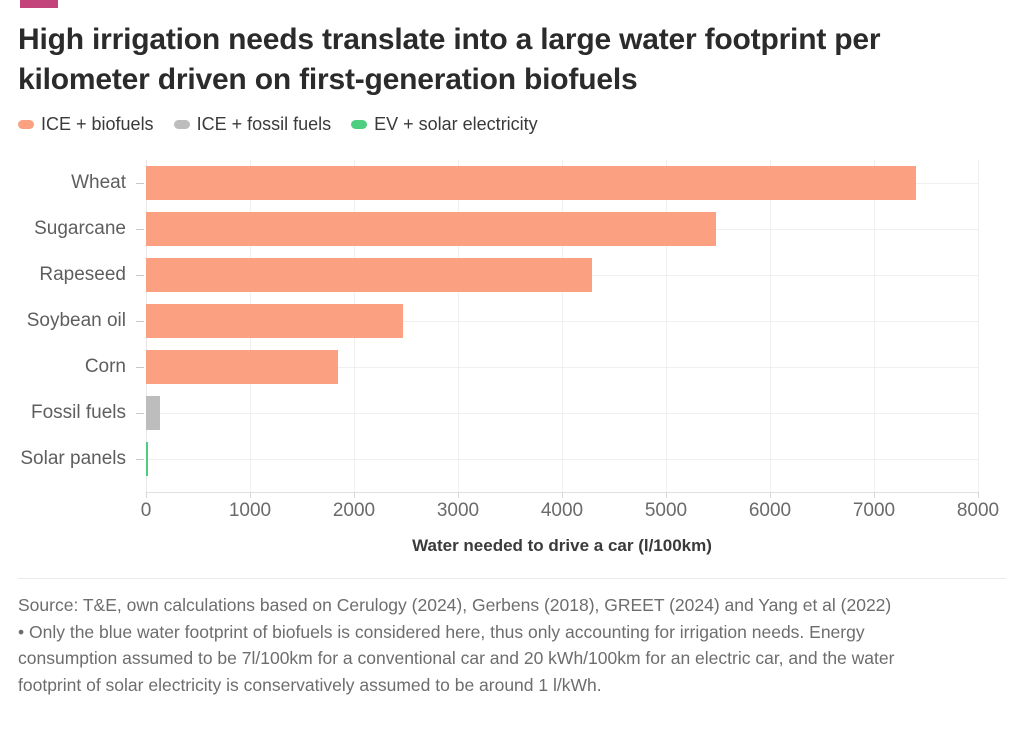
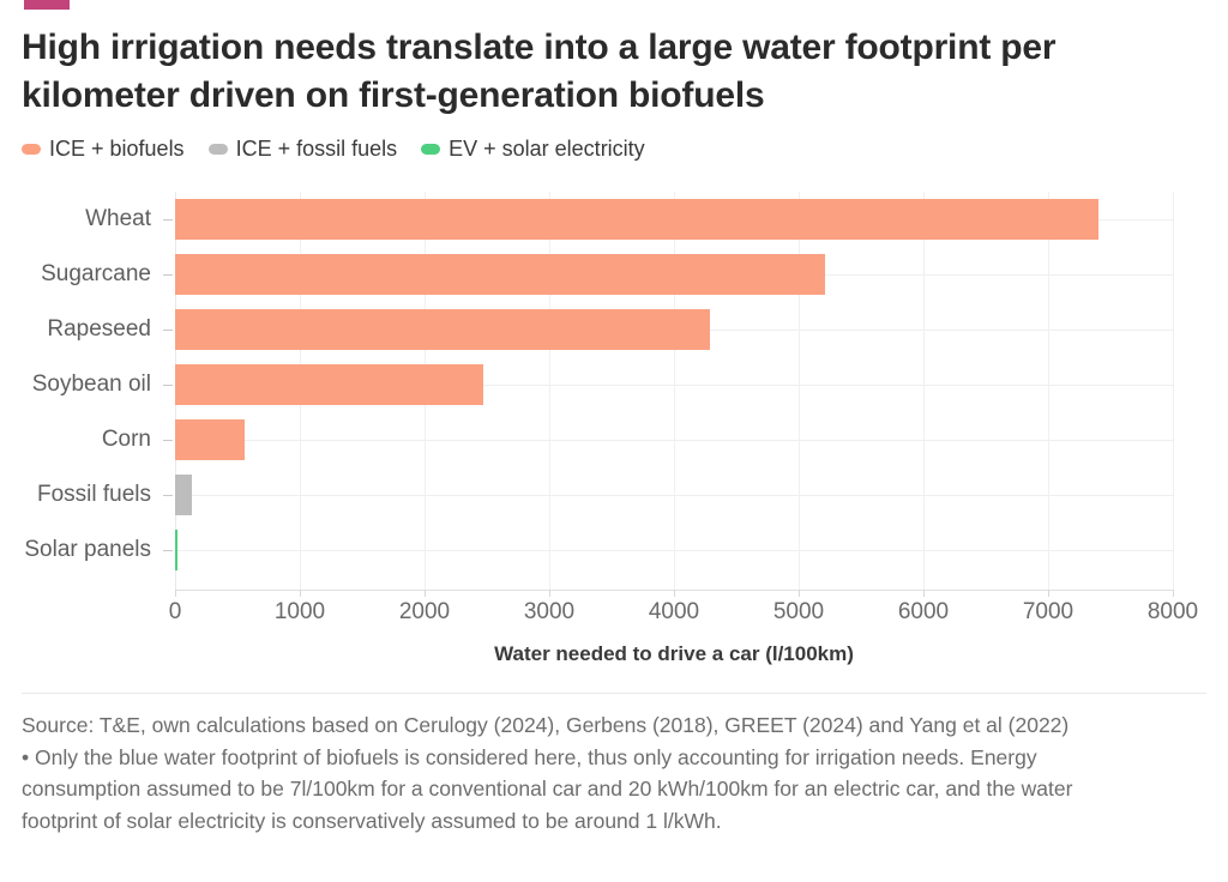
Sugarcane: 5480 -> 5210
Corn: 1850 -> 560
